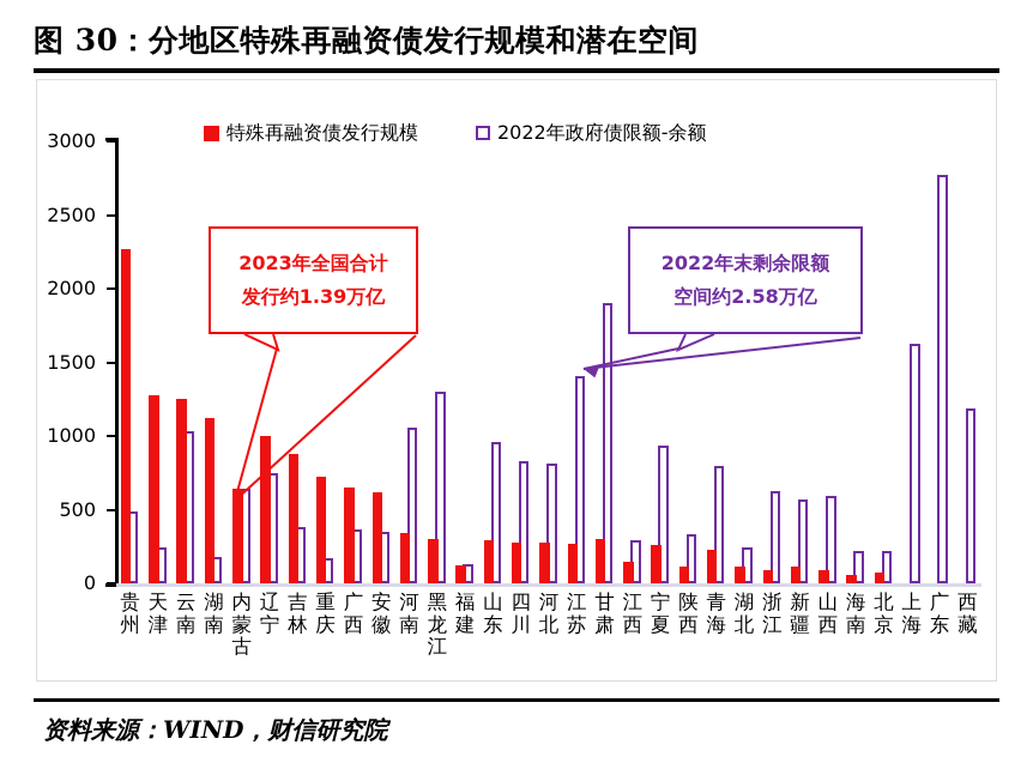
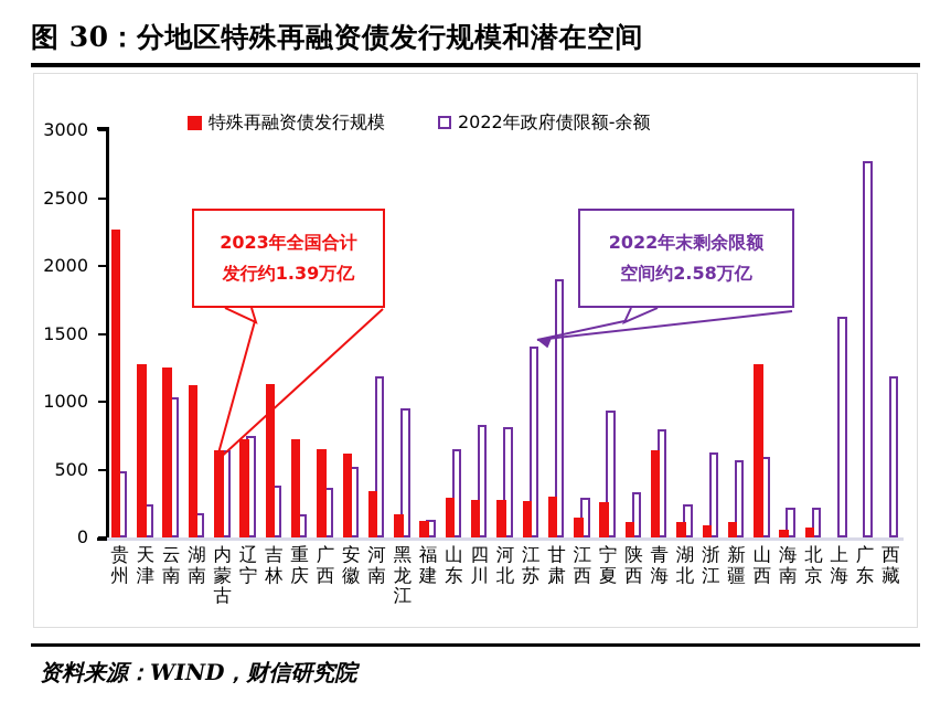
特殊再融资债发行规模/辽宁: 1000 -> 720
特殊再融资债发行规模/吉林: 880 -> 1130
2022年政府债限额-余额/安徽: 350 -> 520
2022年政府债限额-余额/河南: 1060 -> 1190
特殊再融资债发行规模/黑龙江: 300 -> 170
2022年政府债限额-余额/黑龙江: 1300 -> 950
2022年政府债限额-余额/山东: 960 -> 650
特殊再融资债发行规模/青海: 230 -> 640
特殊再融资债发行规模/山西: 90 -> 1280
